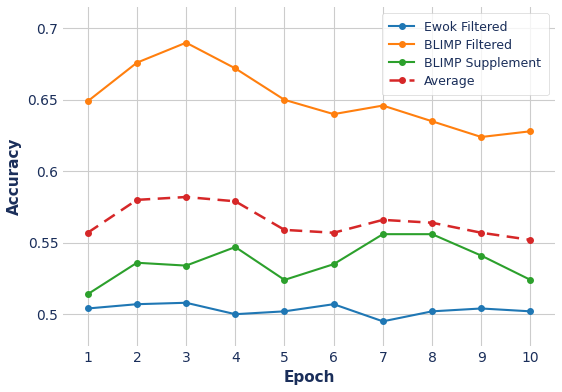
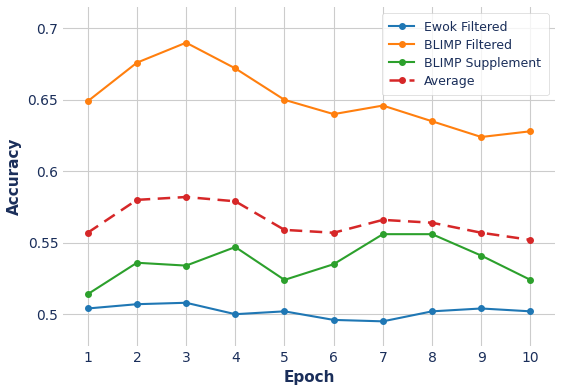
Ewok Filtered/6: 0.507 -> 0.496
